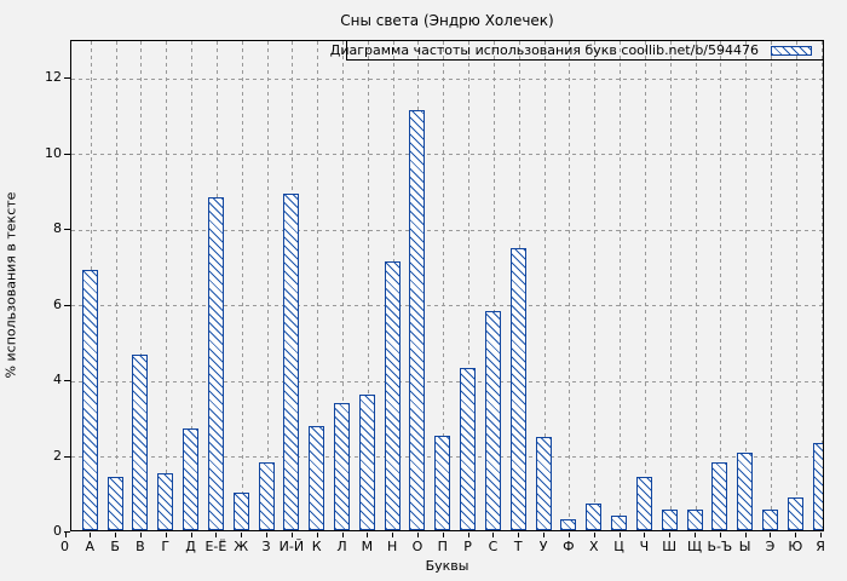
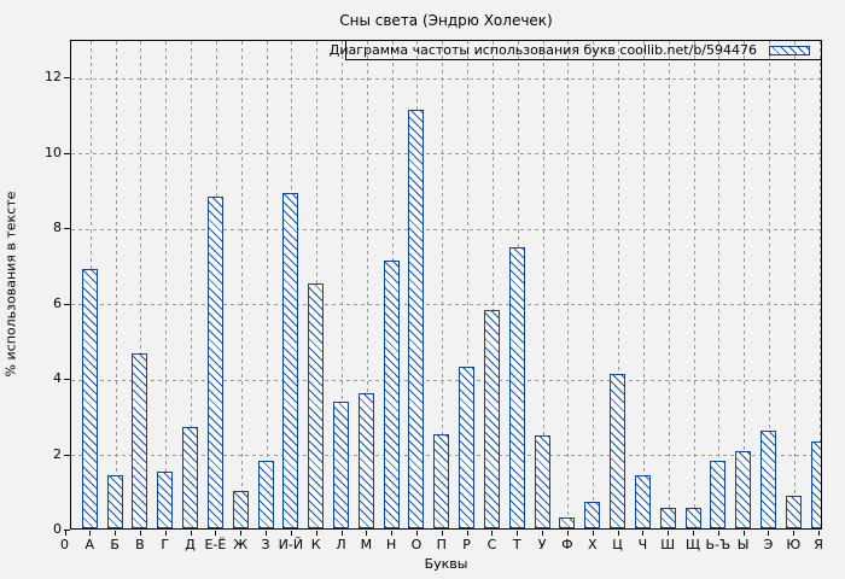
К: 2.8 -> 6.5
Ц: 0.4 -> 4.1
Э: 0.6 -> 2.6
